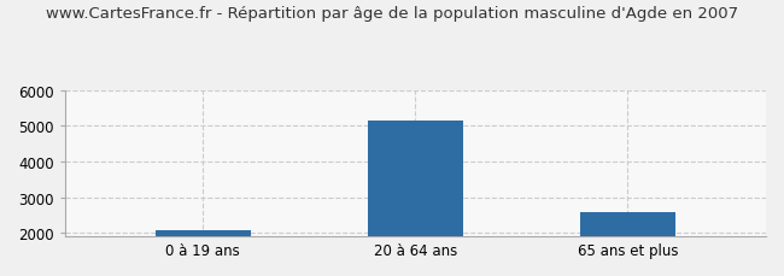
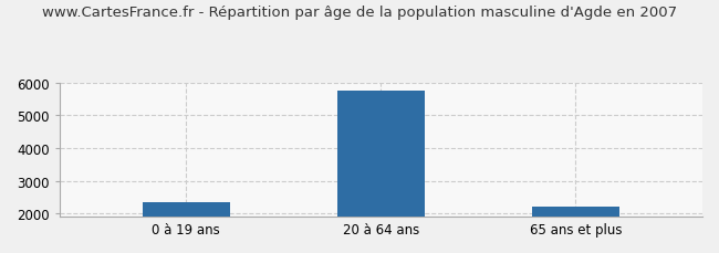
0 à 19 ans: 2080 -> 2350
20 à 64 ans: 5150 -> 5750
65 ans et plus: 2580 -> 2200
